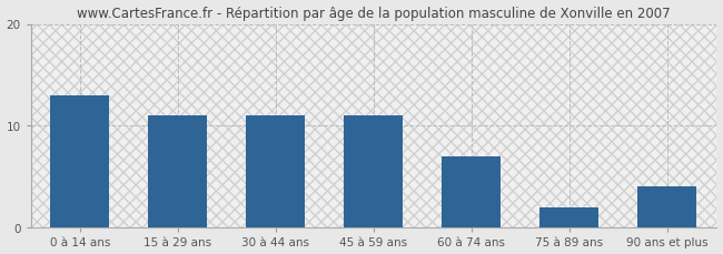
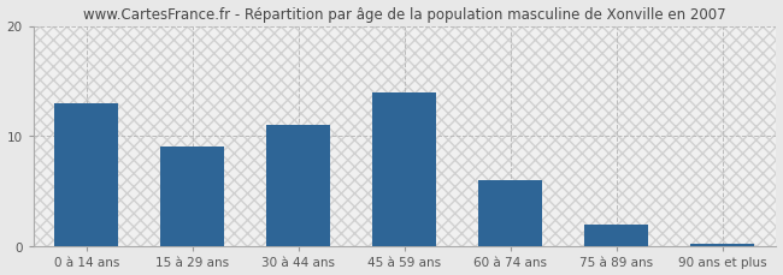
15 à 29 ans: 11.0 -> 9.0
45 à 59 ans: 11.0 -> 14.0
60 à 74 ans: 7.0 -> 6.0
90 ans et plus: 4.0 -> 0.2
